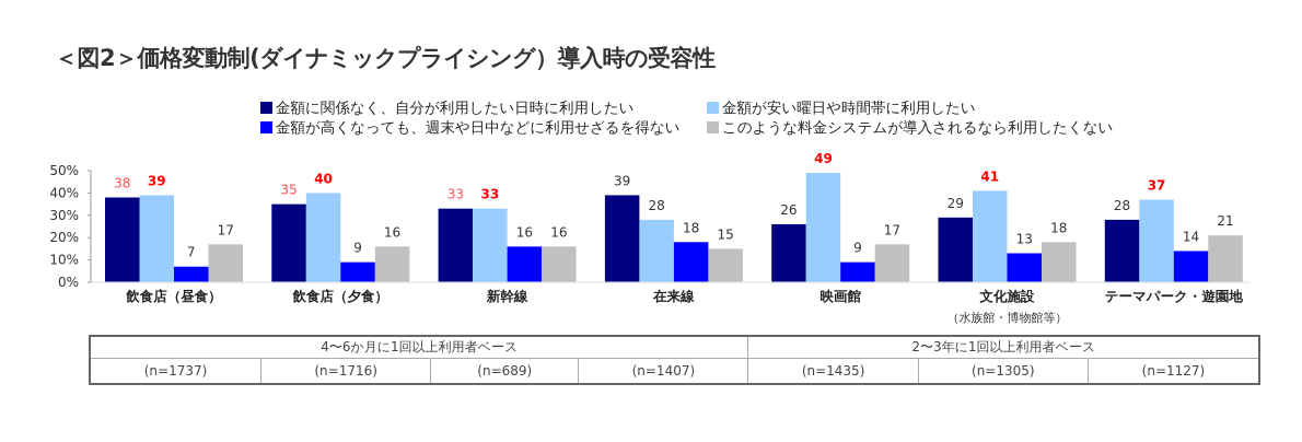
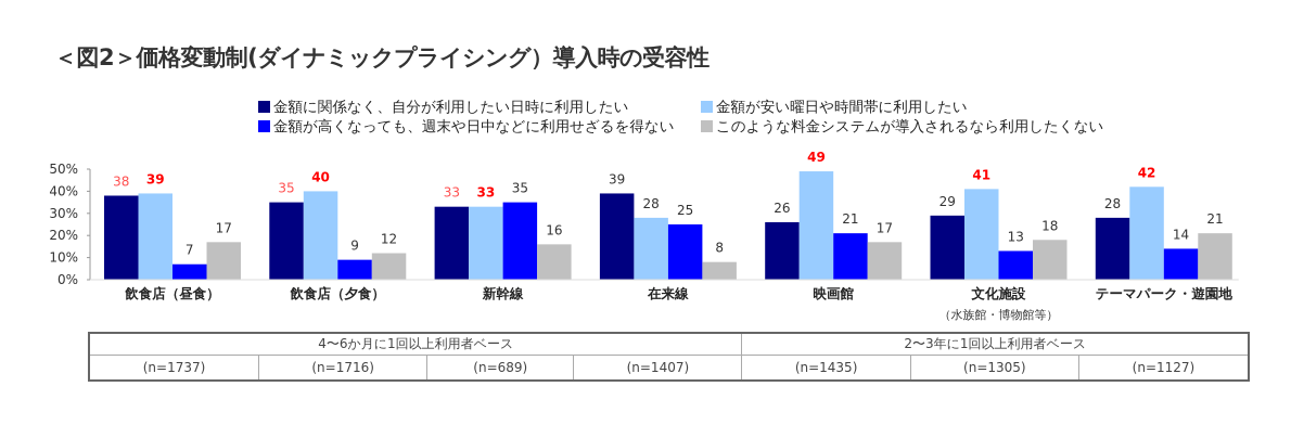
このような料金システムが導入されるなら利用したくない/飲食店（夕食）: 16 -> 12
金額が高くなっても、週末や日中などに利用せざるを得ない/新幹線: 16 -> 35
金額が高くなっても、週末や日中などに利用せざるを得ない/在来線: 18 -> 25
このような料金システムが導入されるなら利用したくない/在来線: 15 -> 8
金額が高くなっても、週末や日中などに利用せざるを得ない/映画館: 9 -> 21
金額が安い曜日や時間帯に利用したい/テーマパーク・遊園地: 37 -> 42
